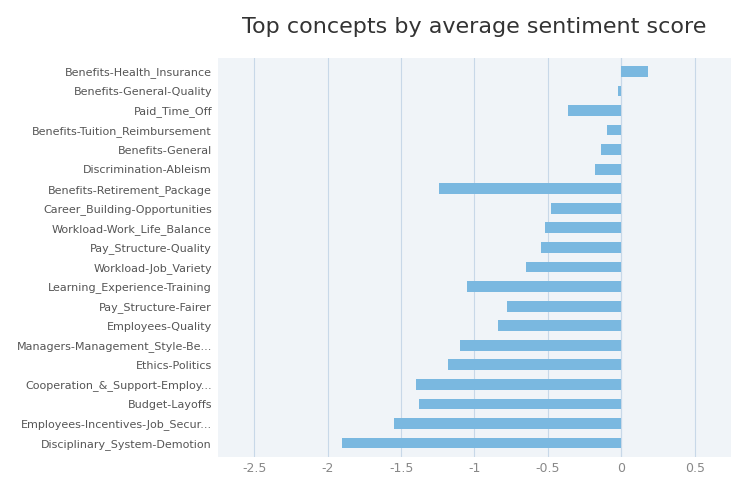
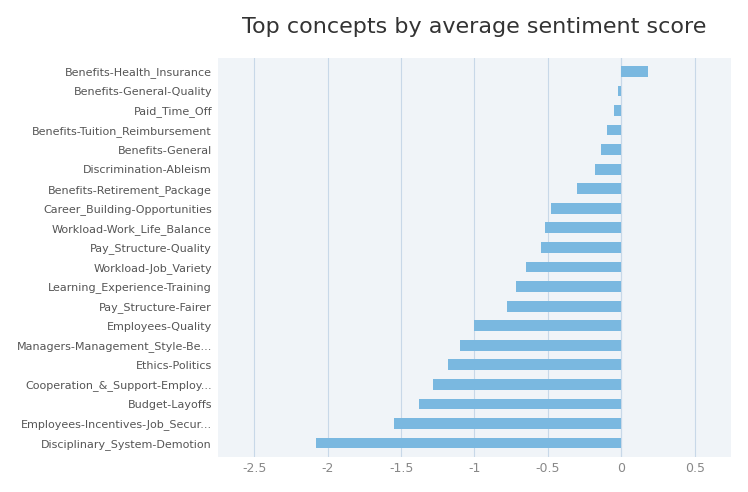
Paid_Time_Off: -0.36 -> -0.05
Benefits-Retirement_Package: -1.24 -> -0.30
Learning_Experience-Training: -1.05 -> -0.72
Employees-Quality: -0.84 -> -1.00
Cooperation_&_Support-Employ...: -1.40 -> -1.28
Disciplinary_System-Demotion: -1.90 -> -2.08
